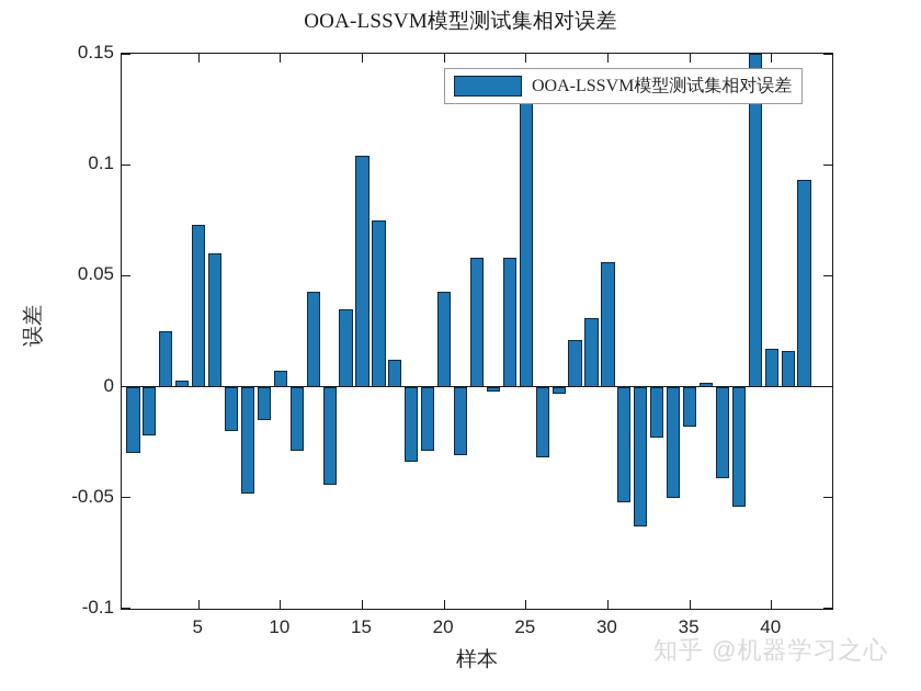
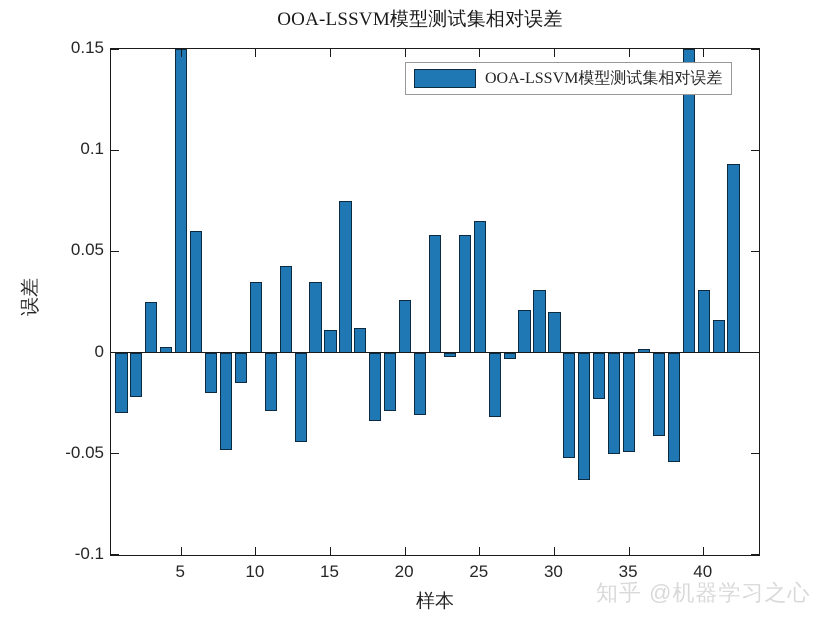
5: 0.073 -> 0.150
10: 0.007 -> 0.035
15: 0.104 -> 0.011
20: 0.043 -> 0.026
25: 0.134 -> 0.065
30: 0.056 -> 0.020
35: -0.018 -> -0.049
40: 0.017 -> 0.031
